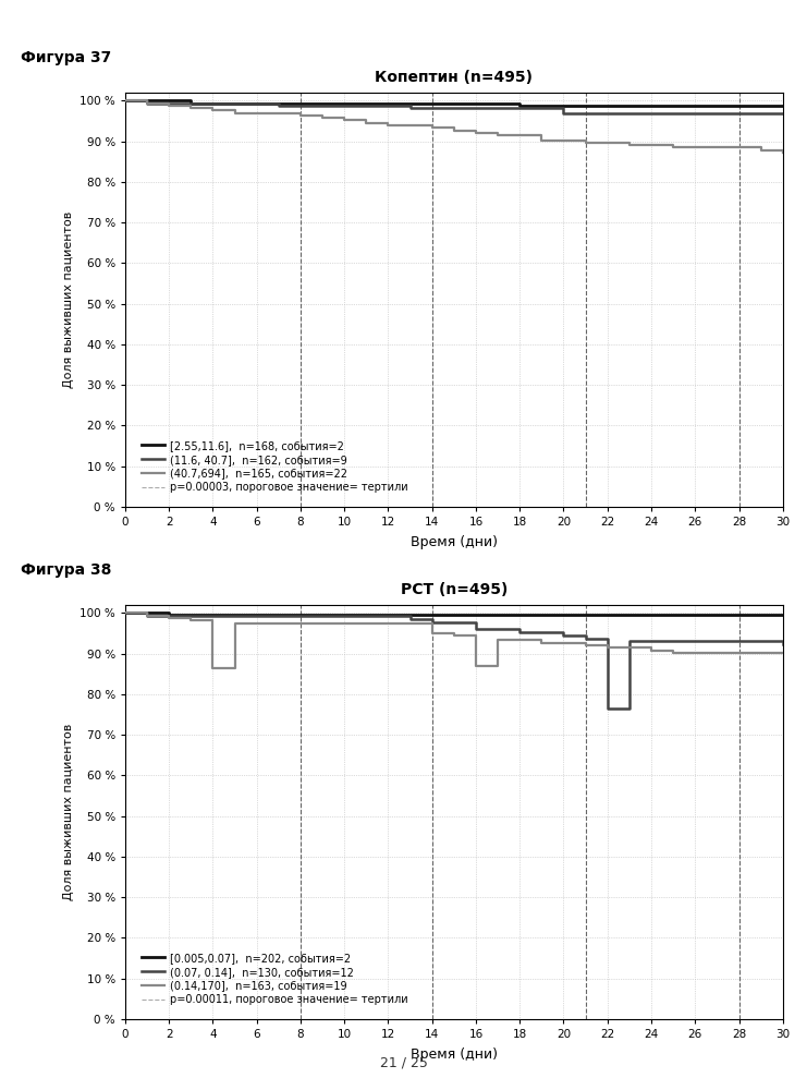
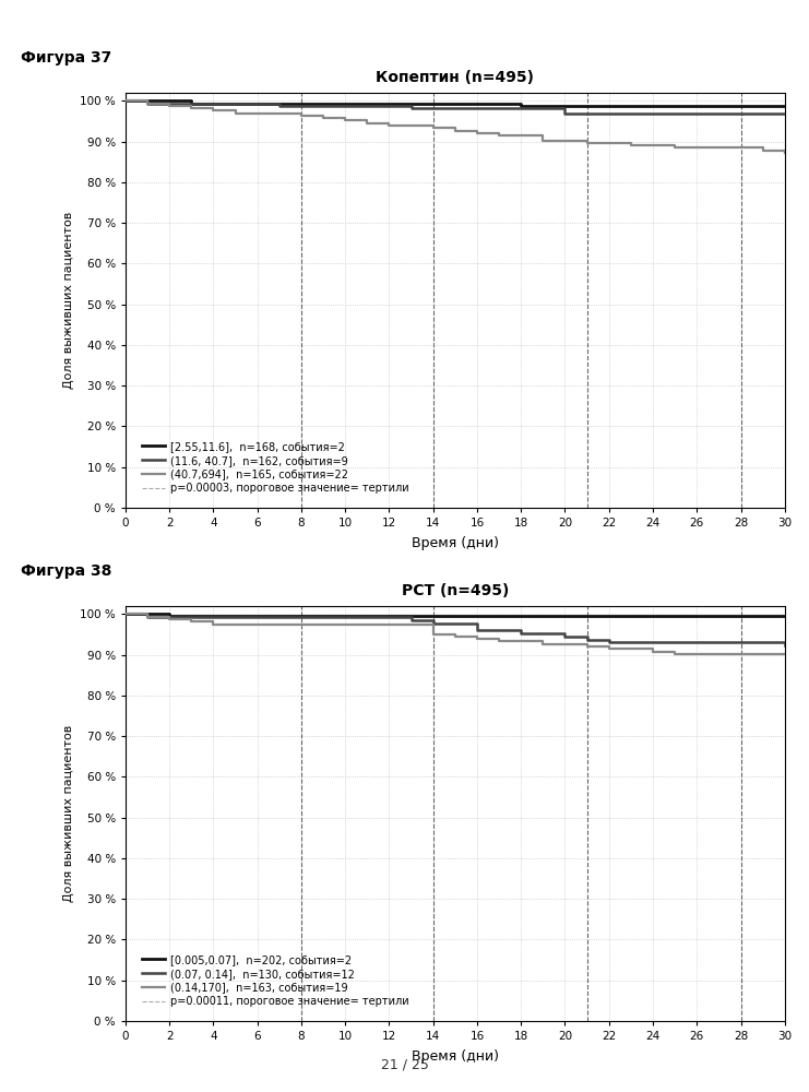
РСТ (n=495)/(0.14,170], n=163, события=19/4: 86.5 % -> 97.5 %
РСТ (n=495)/(0.14,170], n=163, события=19/16: 87.0 % -> 93.9 %
РСТ (n=495)/(0.07, 0.14], n=130, события=12/22: 76.5 % -> 93.1 %
